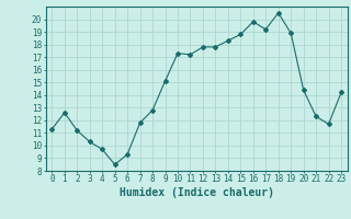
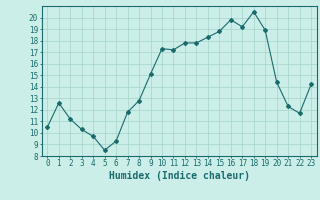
0: 11.3 -> 10.5
